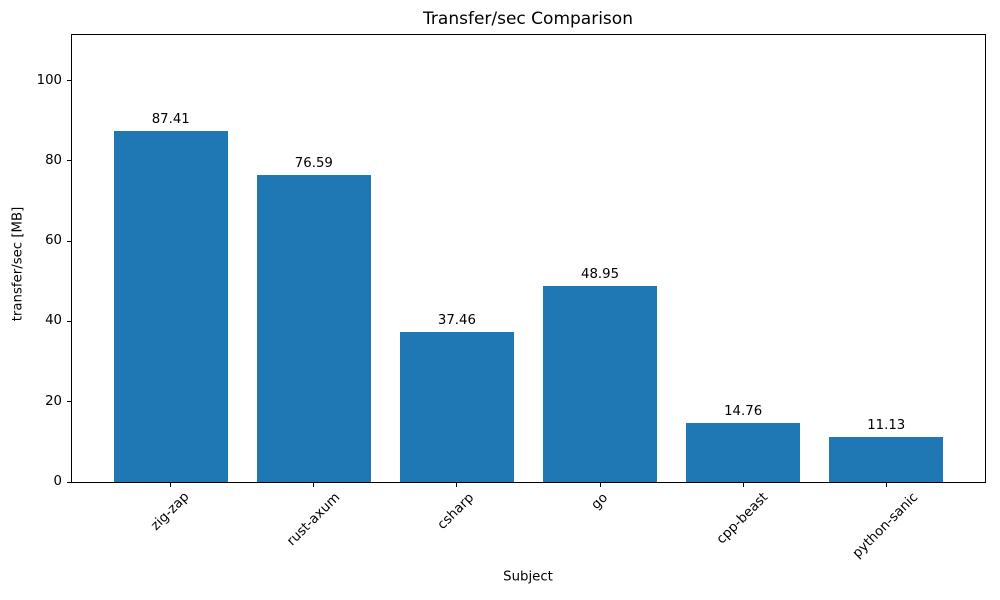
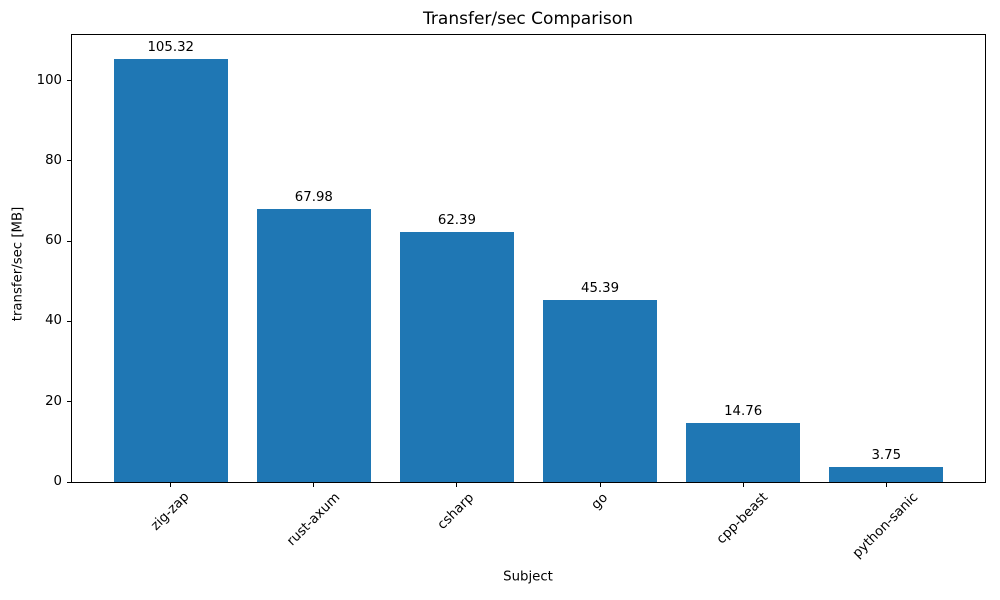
zig-zap: 87.41 -> 105.32
rust-axum: 76.59 -> 67.98
csharp: 37.46 -> 62.39
go: 48.95 -> 45.39
python-sanic: 11.13 -> 3.75
